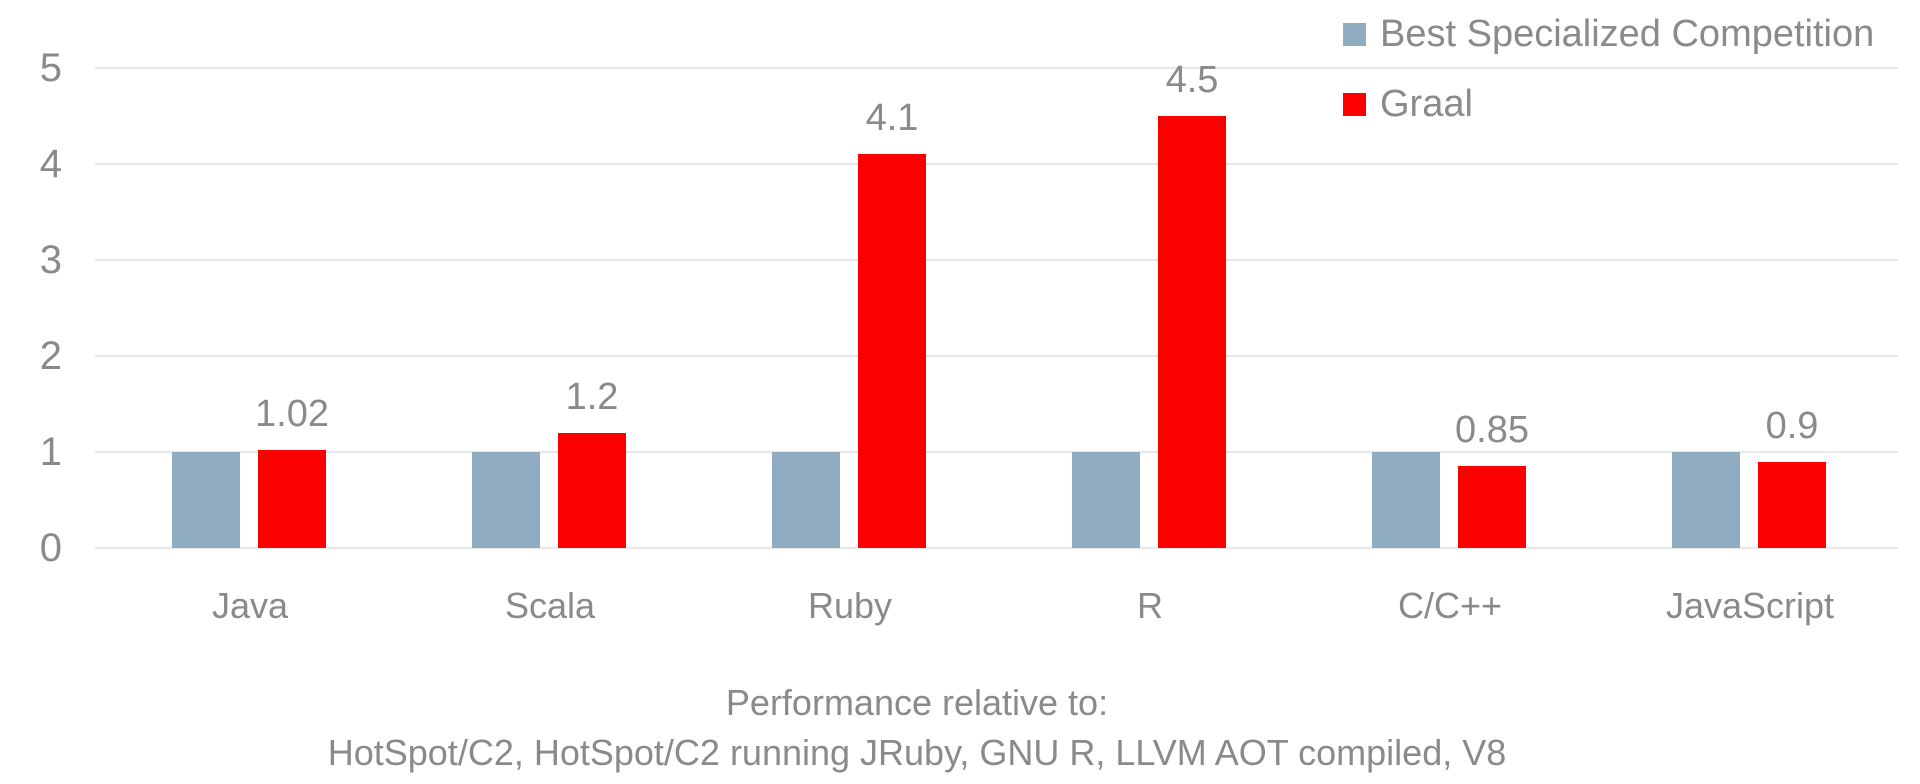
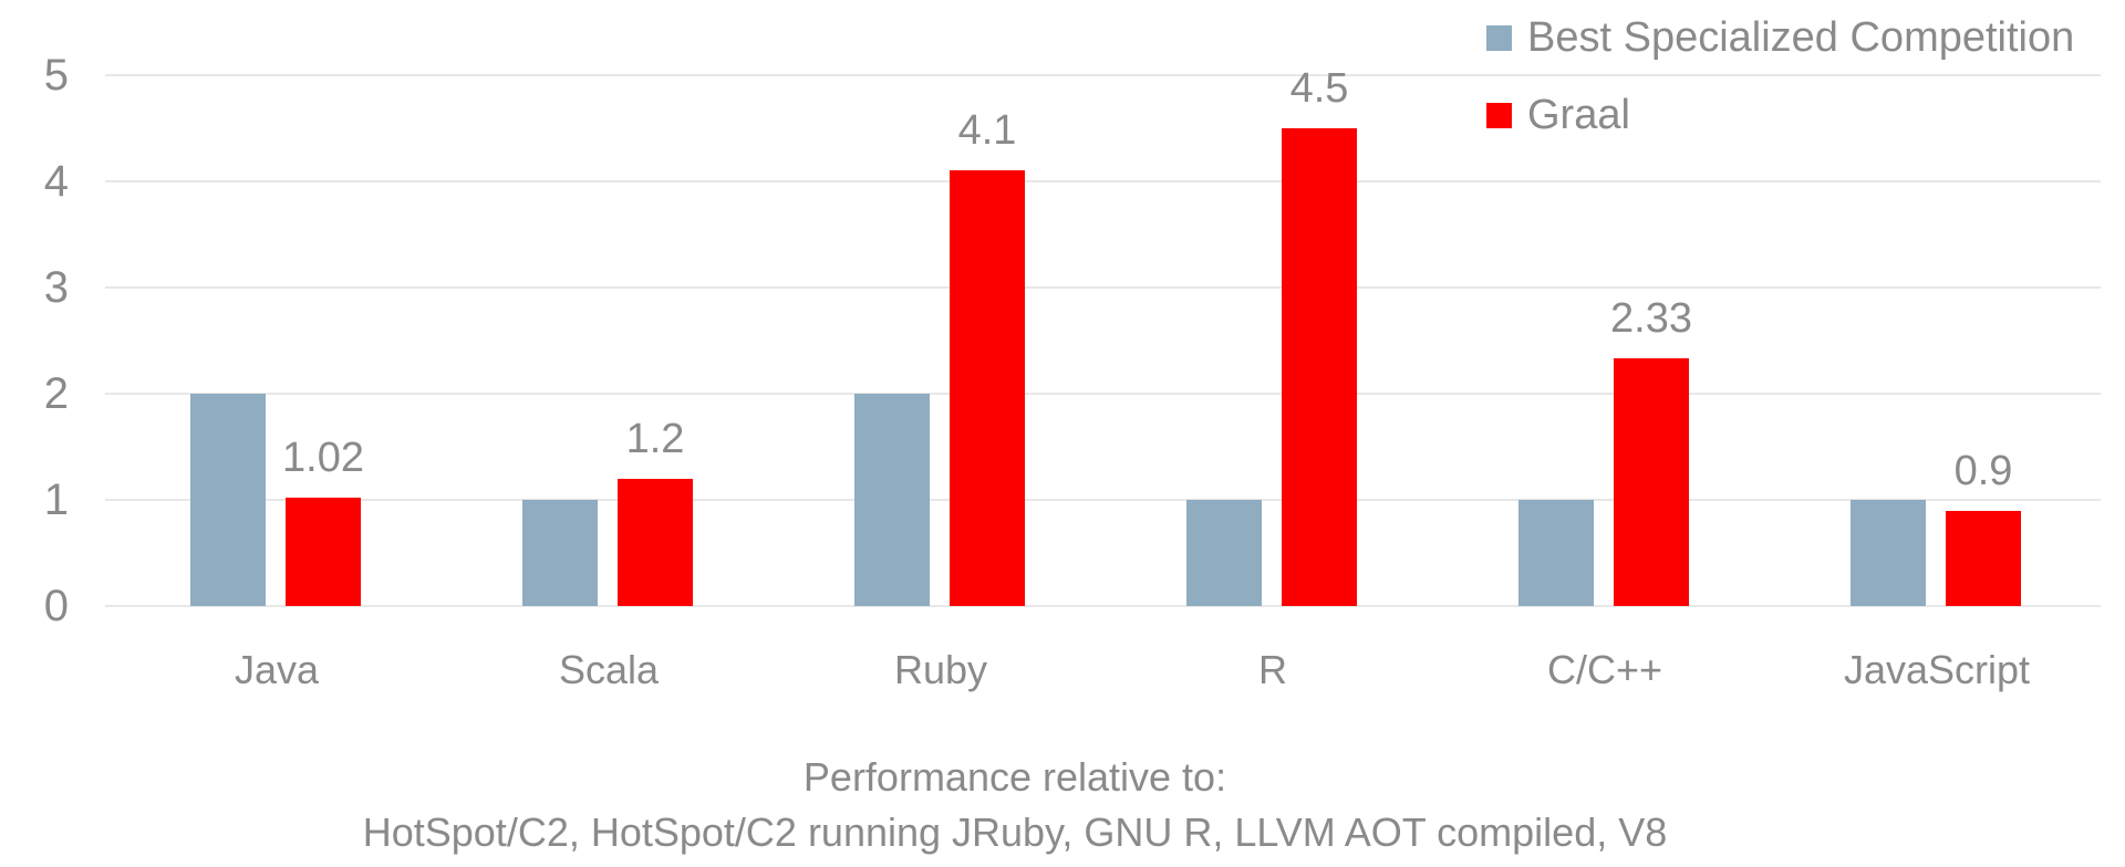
Best Specialized Competition/Java: 1 -> 2
Best Specialized Competition/Ruby: 1 -> 2
Graal/C/C++: 0.85 -> 2.33
